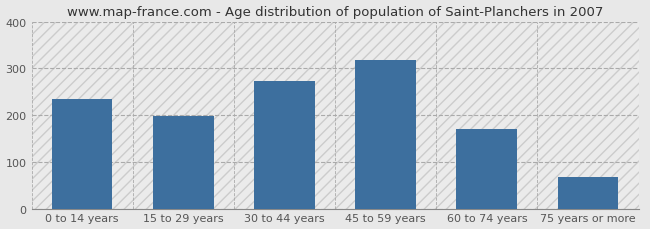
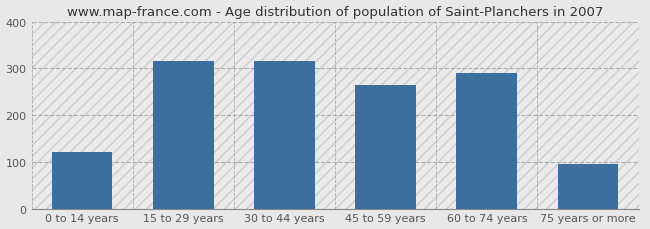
0 to 14 years: 235 -> 120
15 to 29 years: 197 -> 315
30 to 44 years: 273 -> 315
45 to 59 years: 317 -> 265
60 to 74 years: 170 -> 290
75 years or more: 67 -> 95
